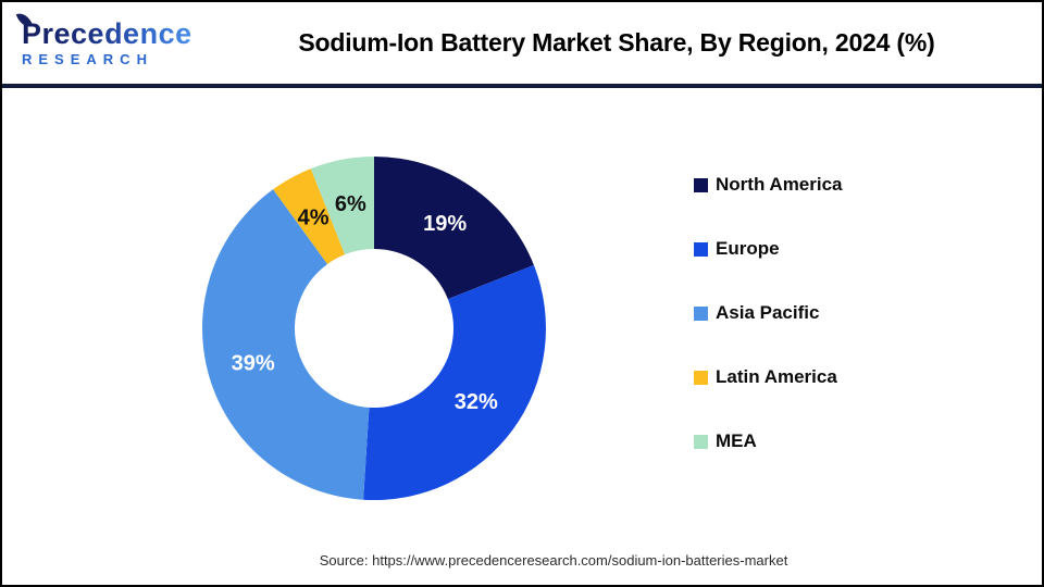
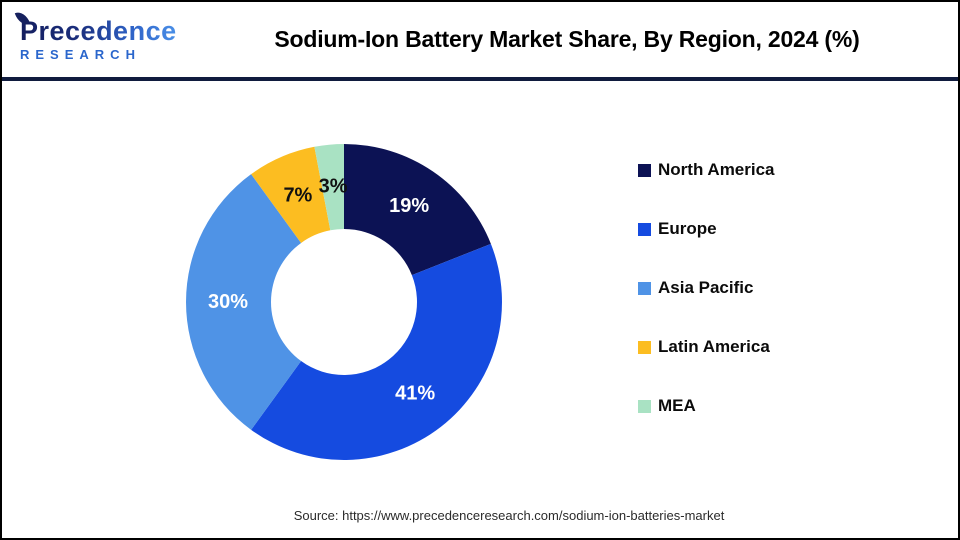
Europe: 32% -> 41%
Asia Pacific: 39% -> 30%
Latin America: 4% -> 7%
MEA: 6% -> 3%
